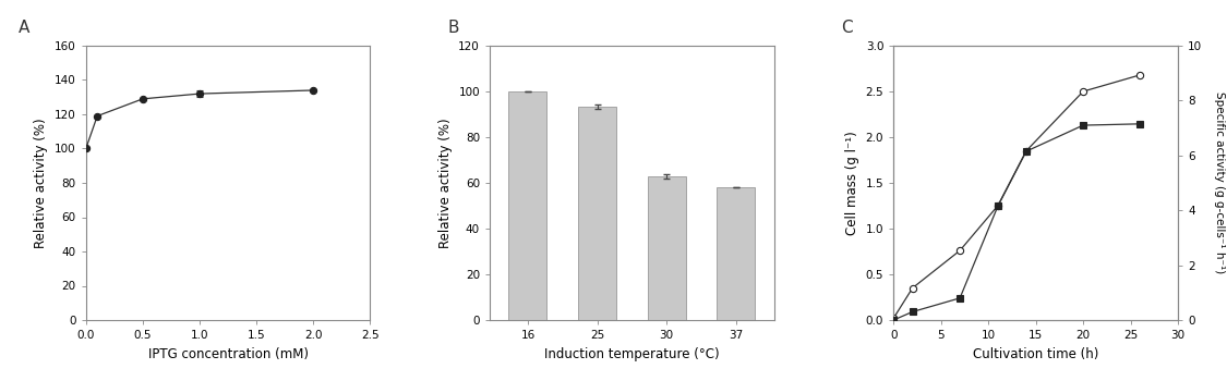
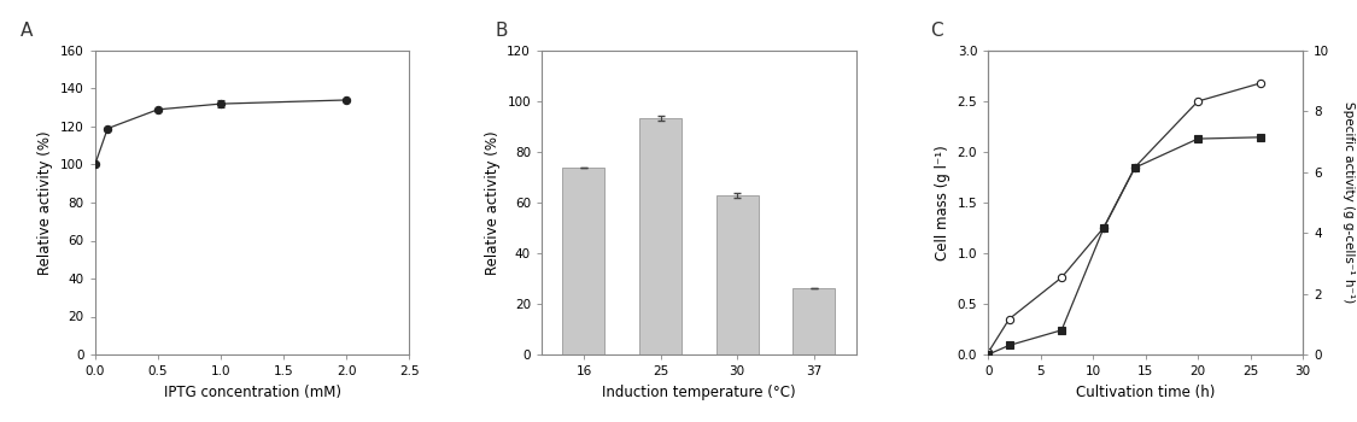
16: 100.0 -> 74.0
37: 58.0 -> 26.0
